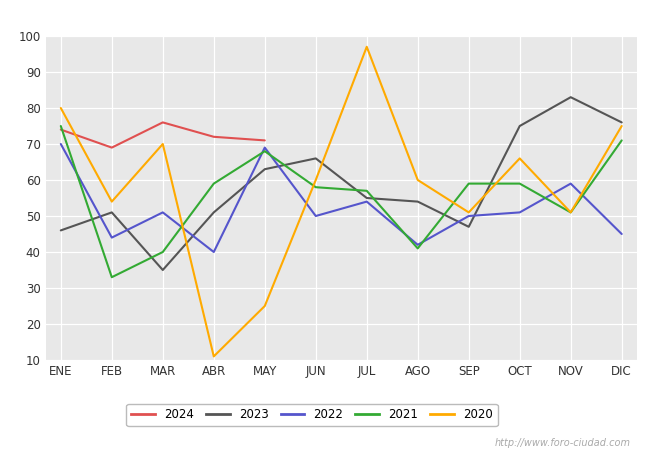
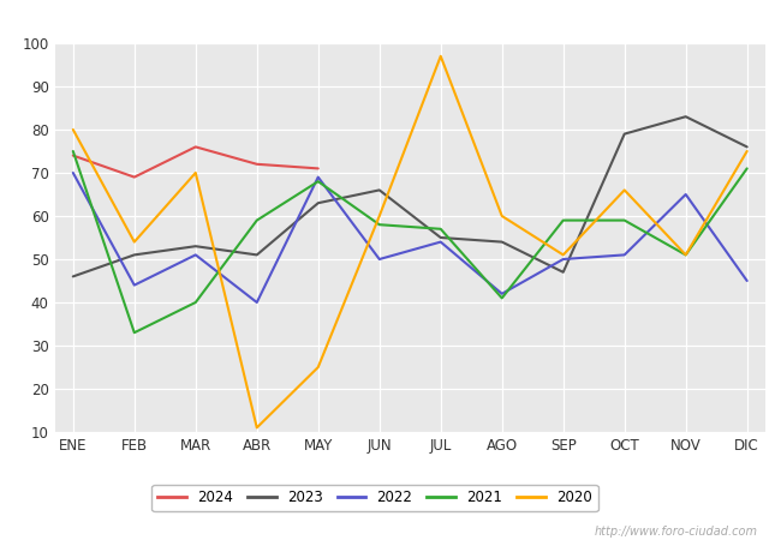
2023/MAR: 35 -> 53
2023/OCT: 75 -> 79
2022/NOV: 59 -> 65
